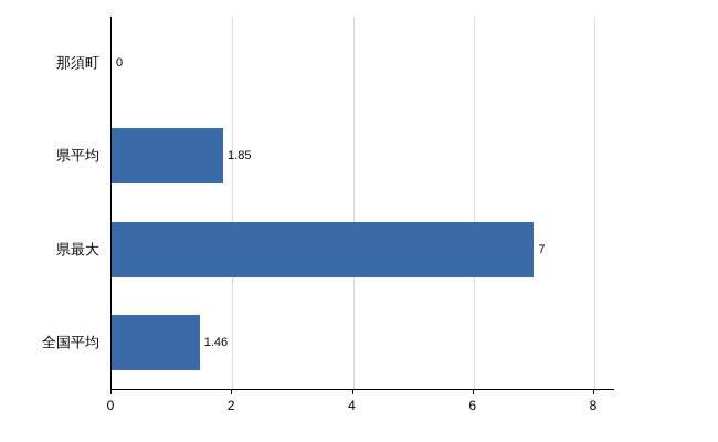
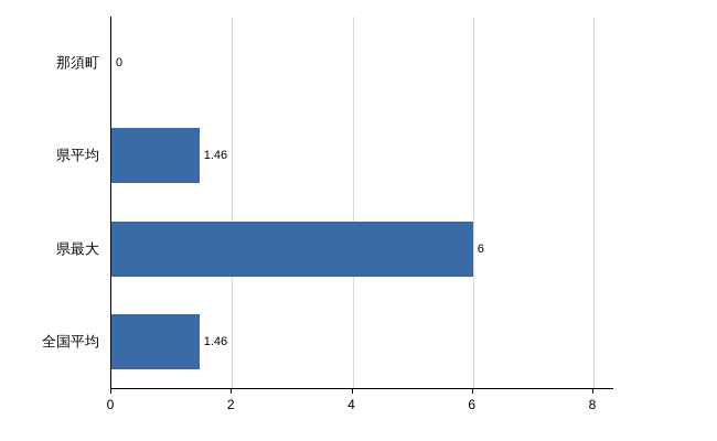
県平均: 1.85 -> 1.46
県最大: 7 -> 6
